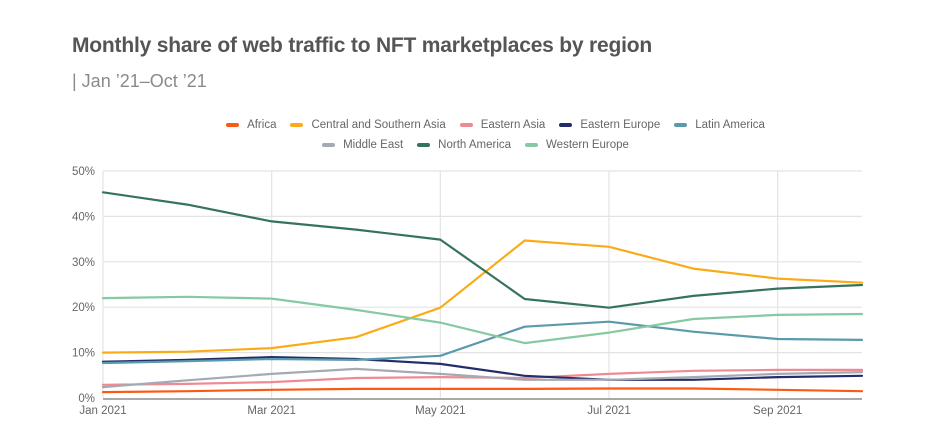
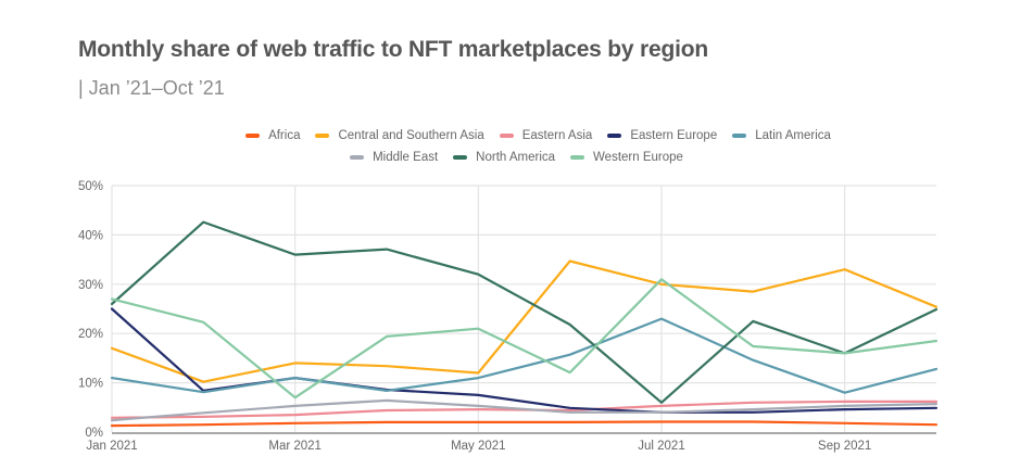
Central and Southern Asia/Jan 2021: 10% -> 17%
Eastern Europe/Jan 2021: 8% -> 25%
Latin America/Jan 2021: 8% -> 11%
North America/Jan 2021: 45% -> 26%
Western Europe/Jan 2021: 22% -> 27%
Central and Southern Asia/Mar 2021: 11% -> 14%
Eastern Europe/Mar 2021: 9% -> 11%
Latin America/Mar 2021: 9% -> 11%
North America/Mar 2021: 39% -> 36%
Western Europe/Mar 2021: 22% -> 7%
Central and Southern Asia/May 2021: 20% -> 12%
Latin America/May 2021: 9% -> 11%
North America/May 2021: 35% -> 32%
Western Europe/May 2021: 17% -> 21%
Central and Southern Asia/Jul 2021: 33% -> 30%
Latin America/Jul 2021: 17% -> 23%
North America/Jul 2021: 20% -> 6%
Western Europe/Jul 2021: 14% -> 31%
Central and Southern Asia/Sep 2021: 26% -> 33%
Latin America/Sep 2021: 13% -> 8%
North America/Sep 2021: 24% -> 16%
Western Europe/Sep 2021: 18% -> 16%
